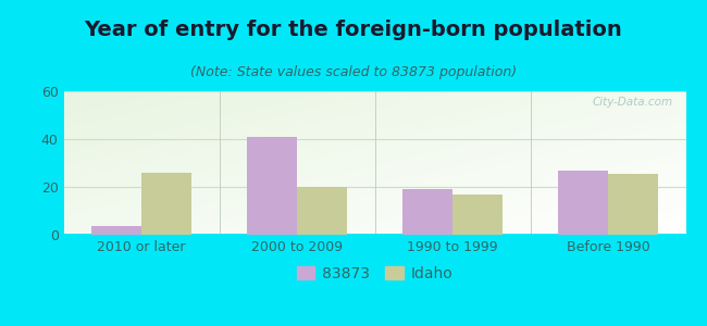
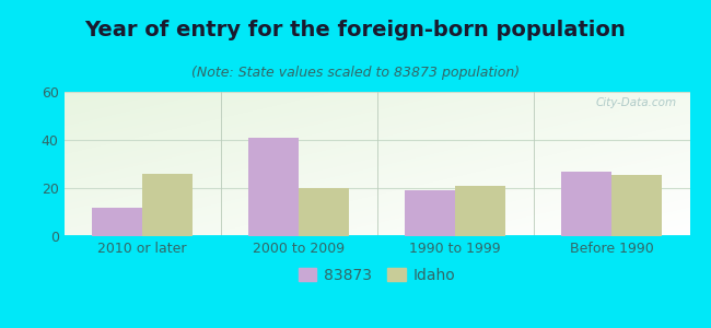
83873/2010 or later: 3.5 -> 12.0
Idaho/1990 to 1999: 17.0 -> 21.0
